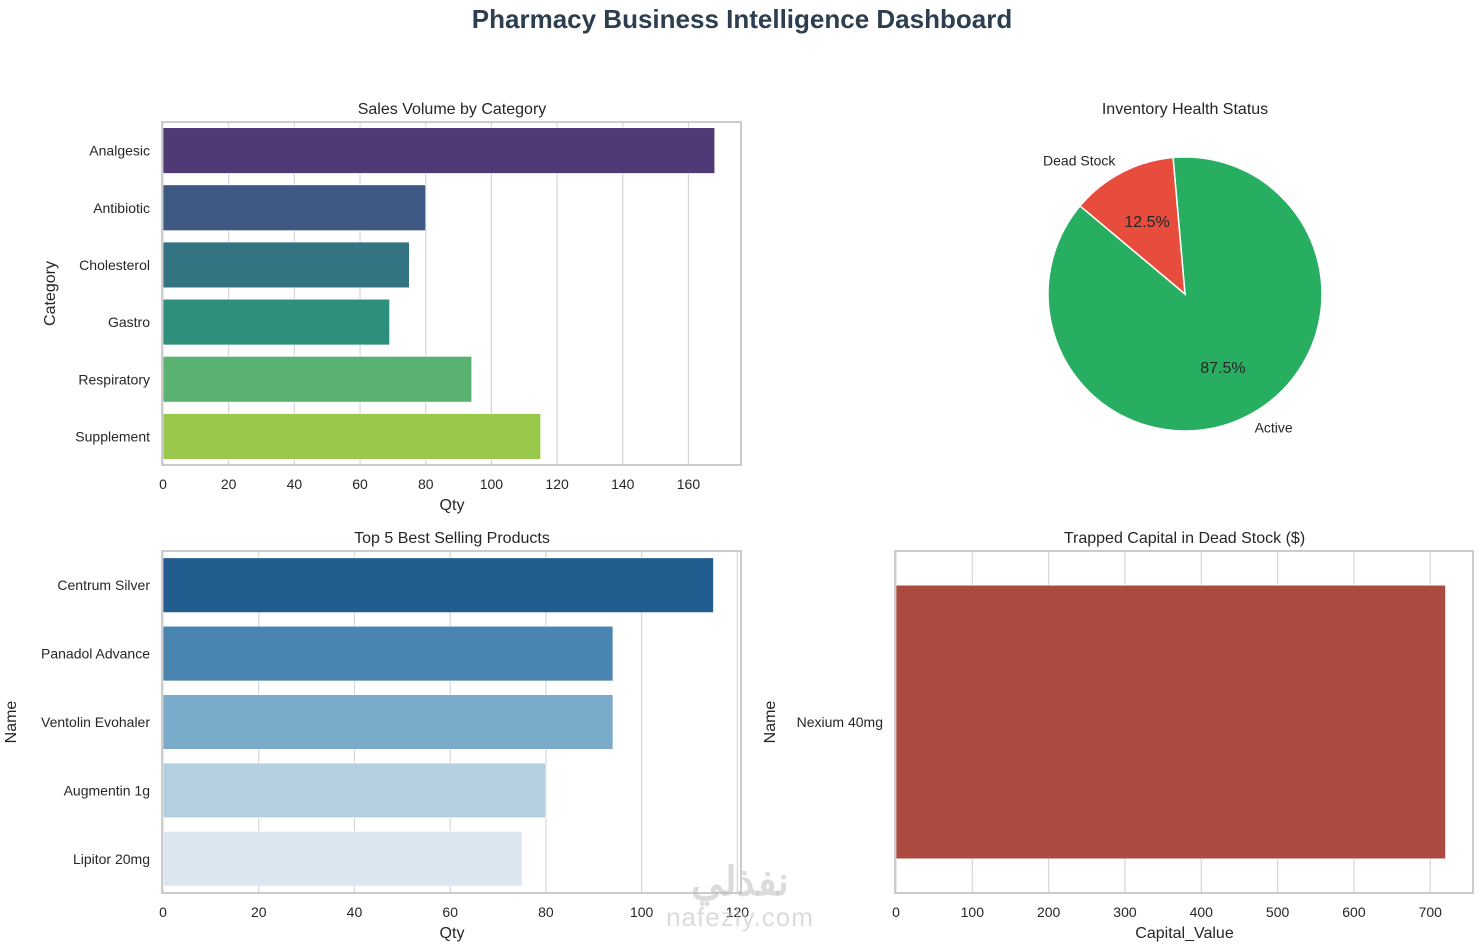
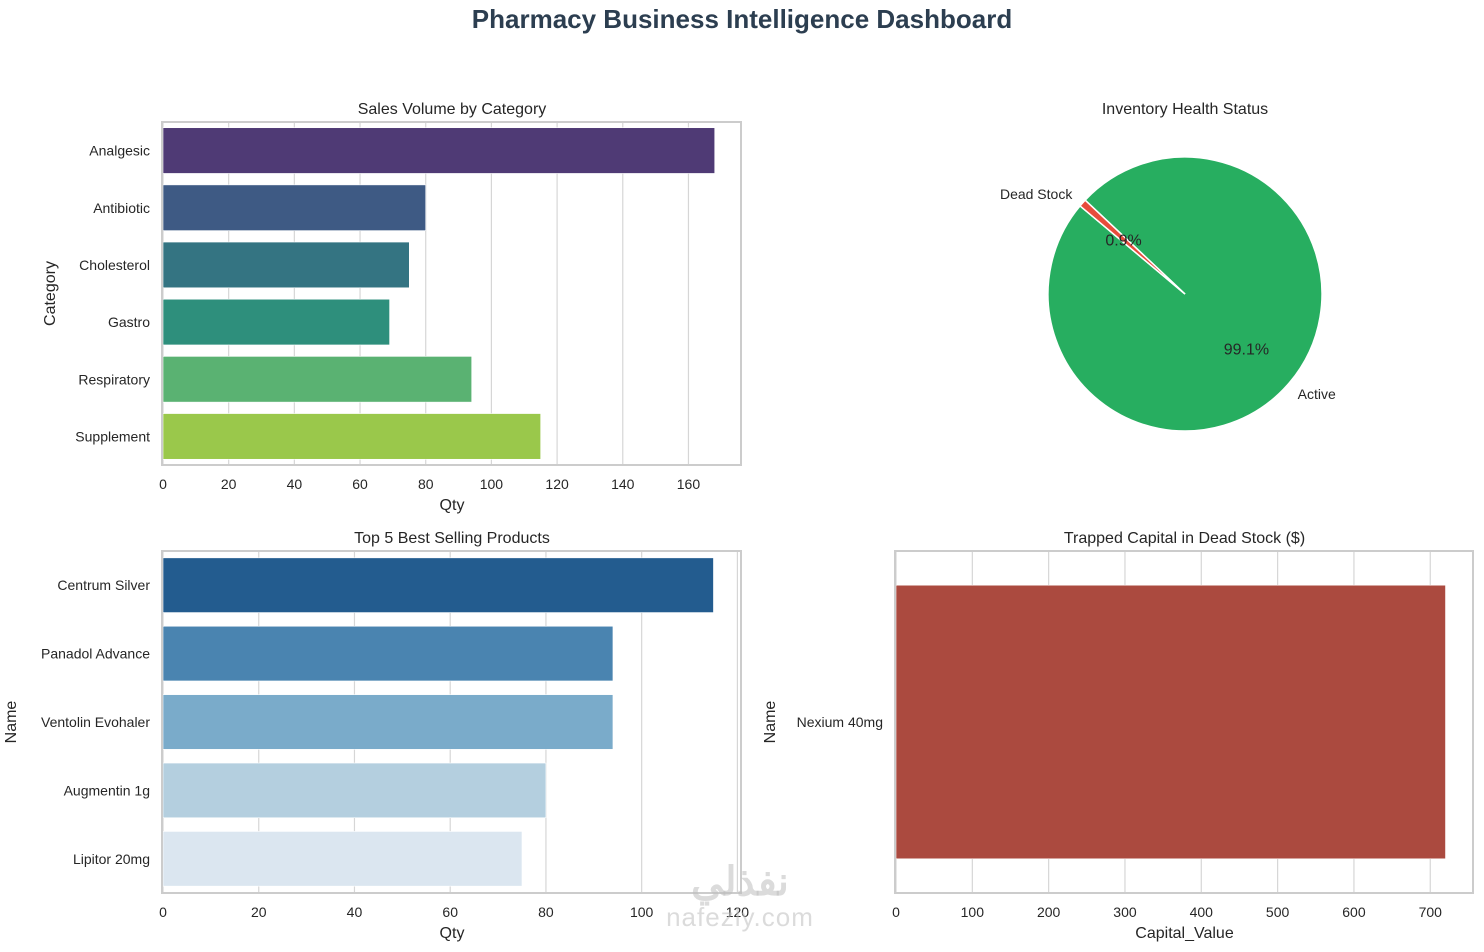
Inventory Health Status/Active: 87.5% -> 99.1%
Inventory Health Status/Dead Stock: 12.5% -> 0.9%
